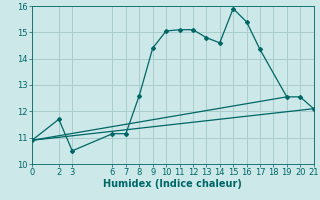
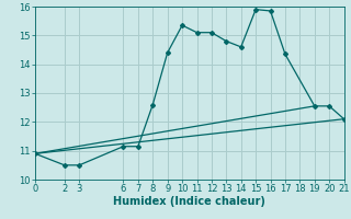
2: 11.70 -> 10.50
10: 15.05 -> 15.35
16: 15.40 -> 15.85
